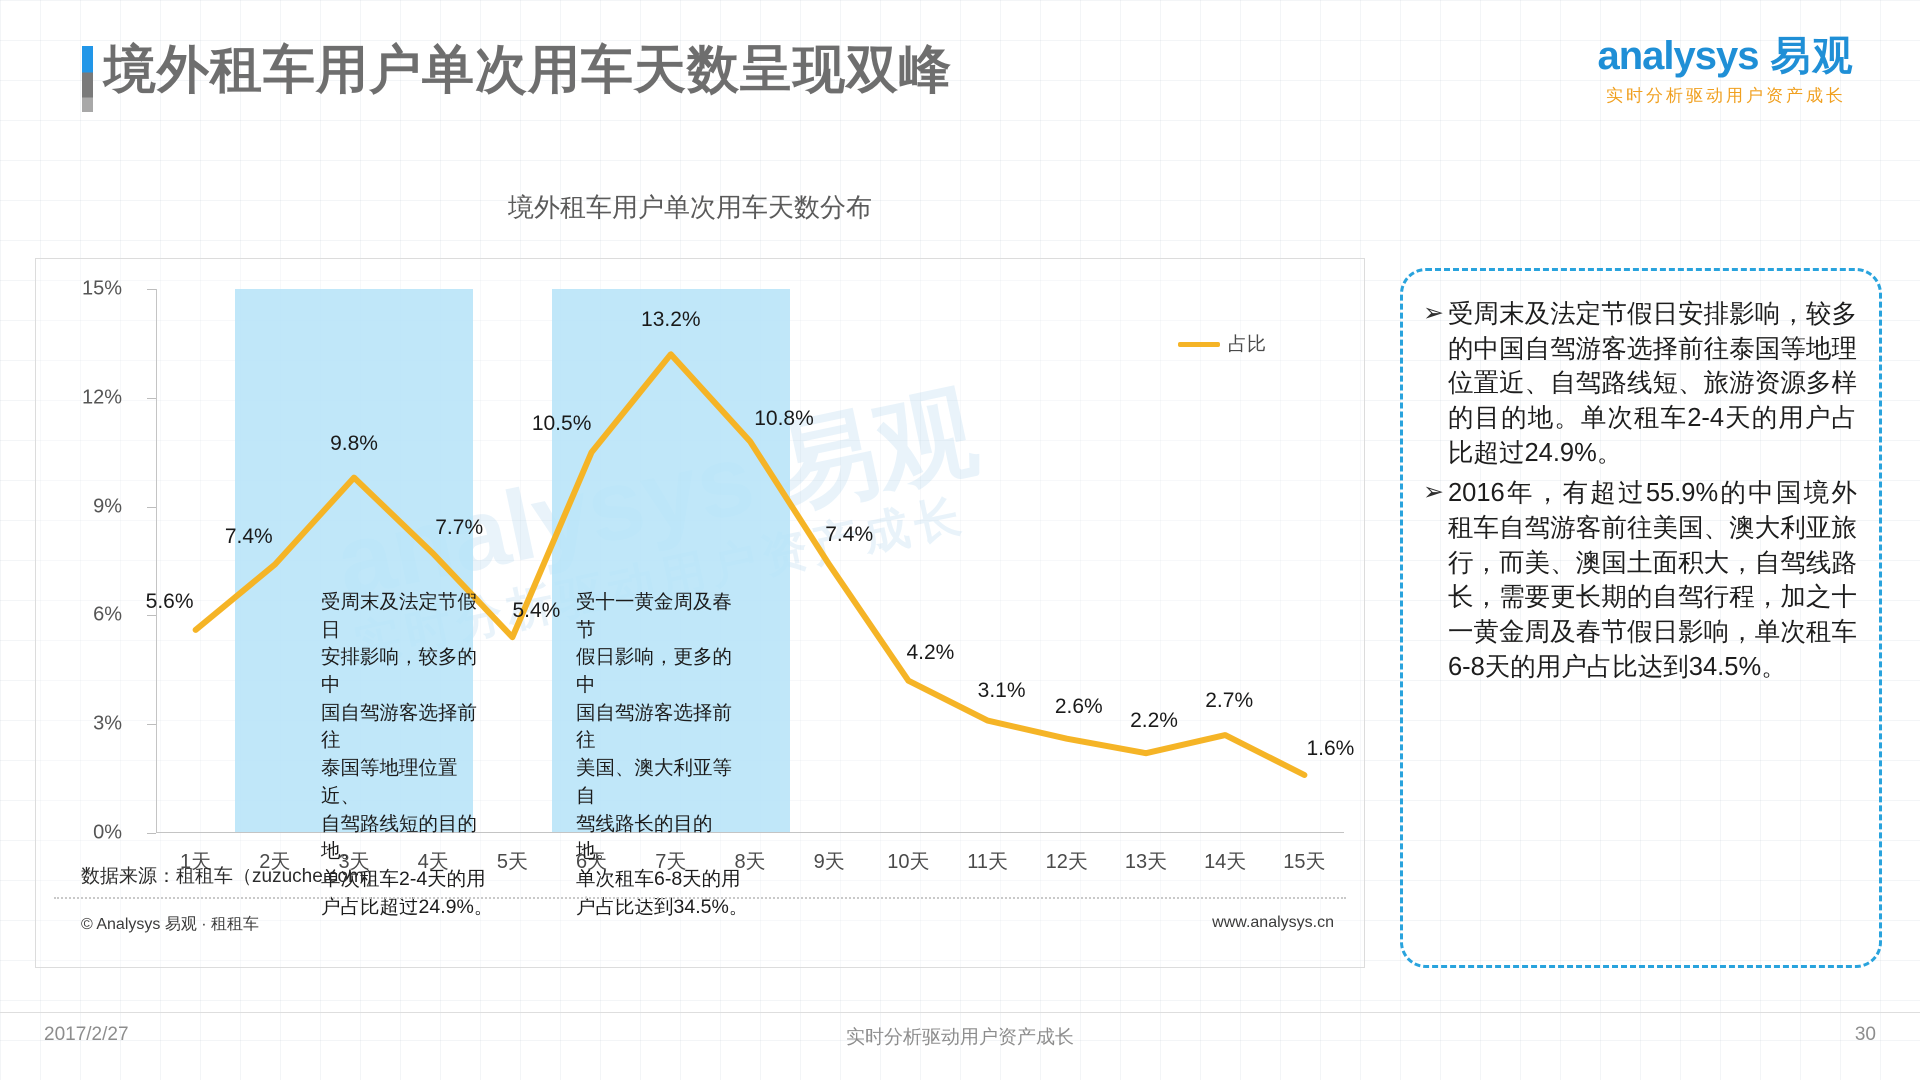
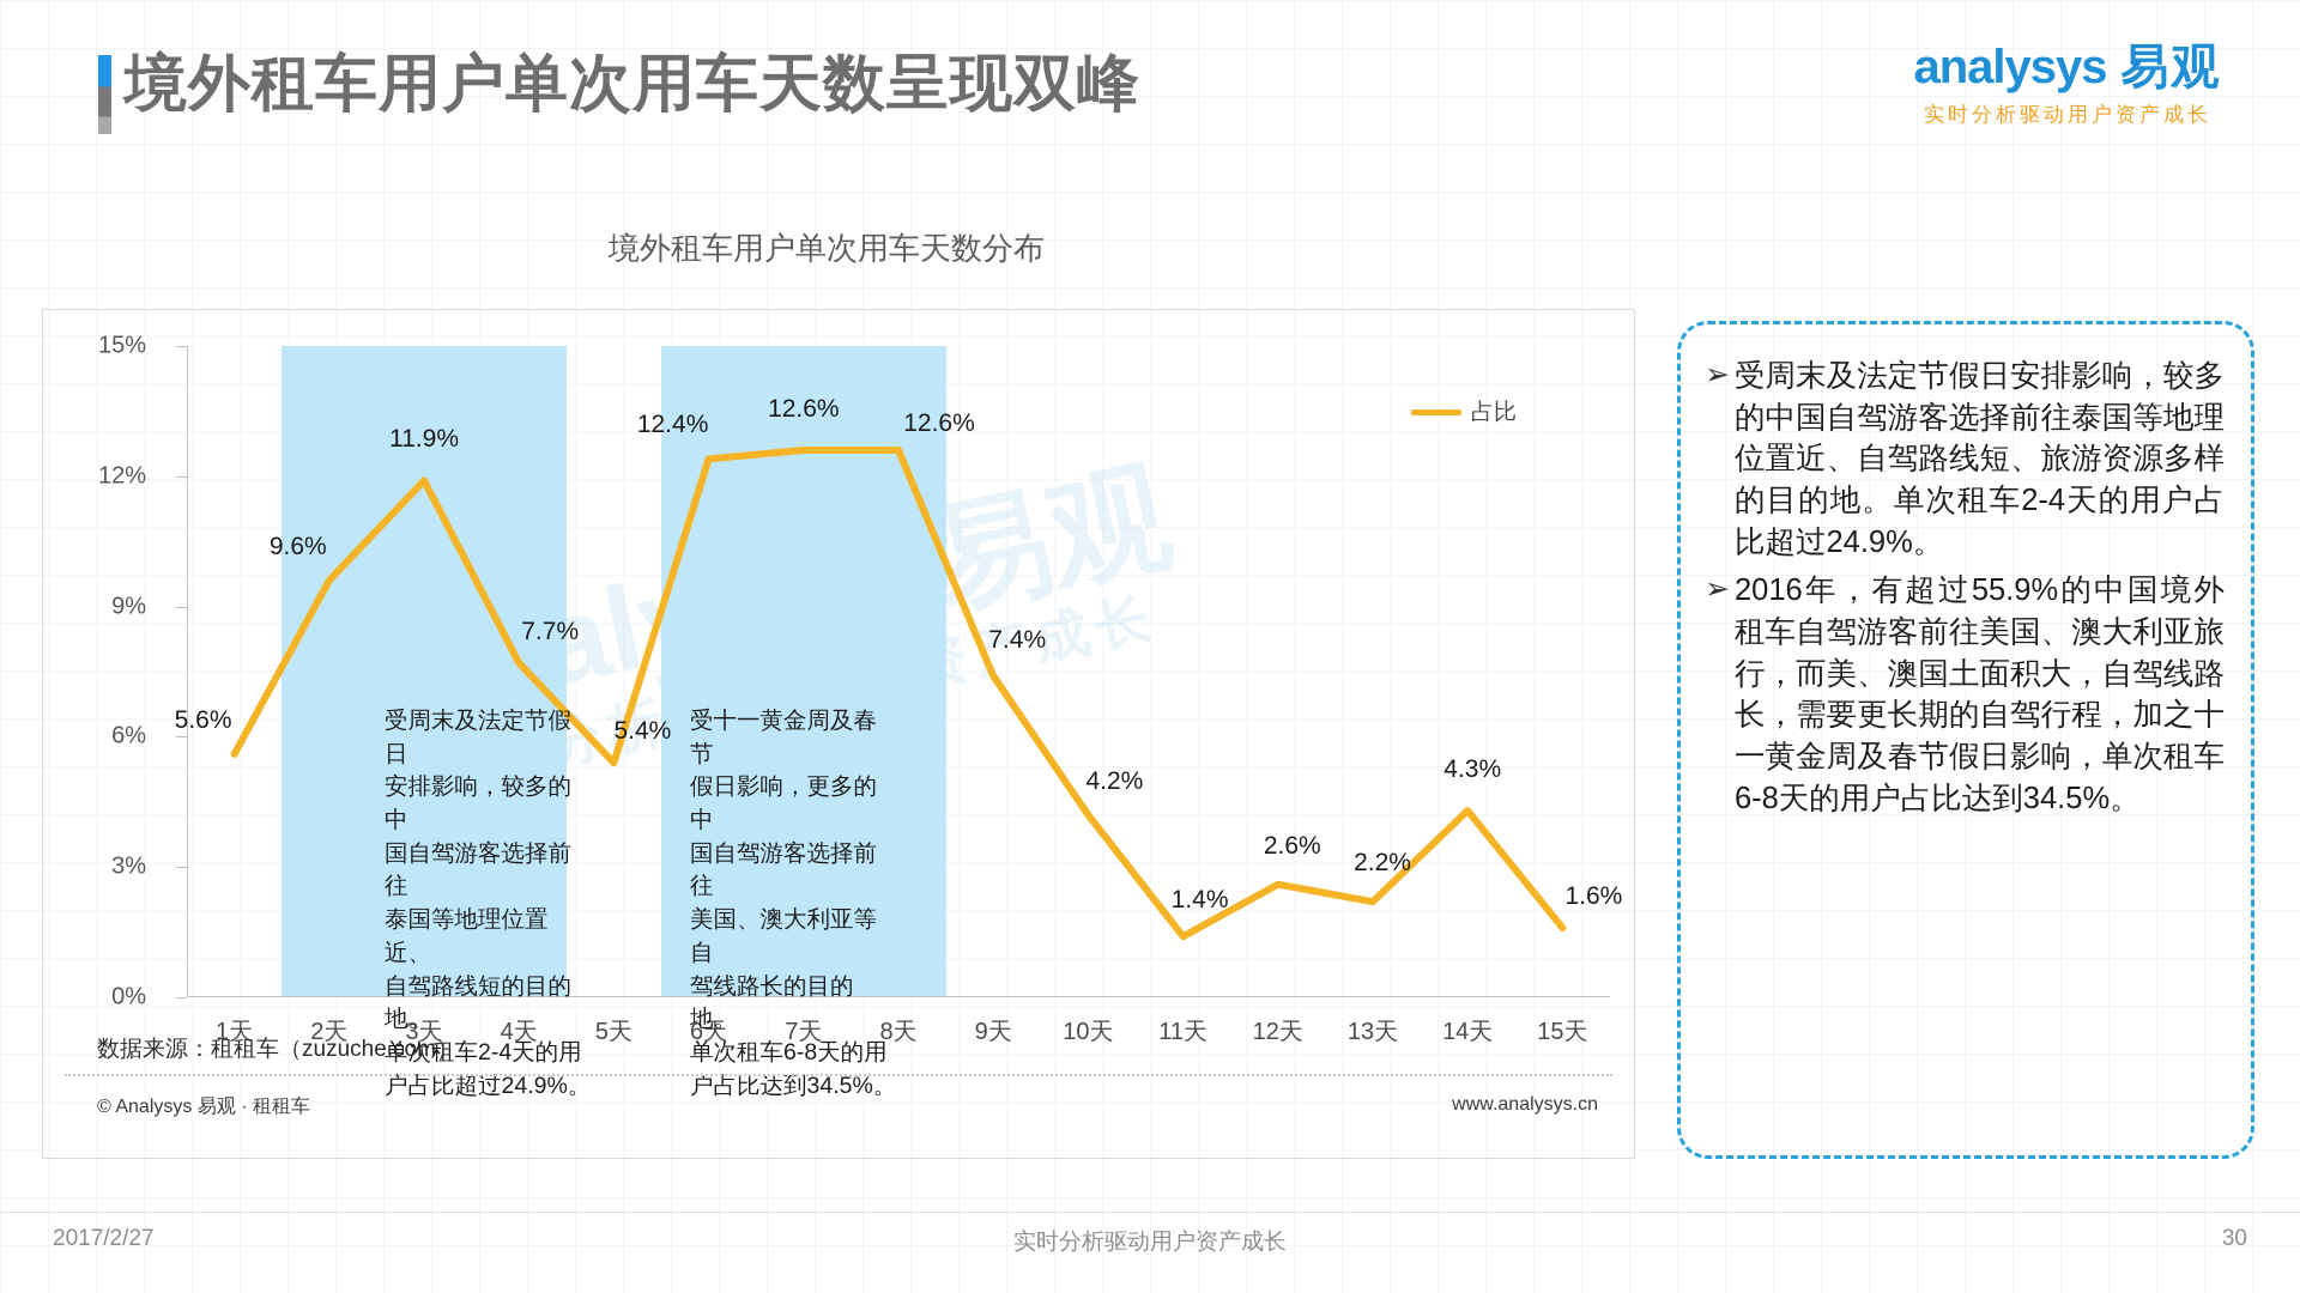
2天: 7.4% -> 9.6%
3天: 9.8% -> 11.9%
6天: 10.5% -> 12.4%
7天: 13.2% -> 12.6%
8天: 10.8% -> 12.6%
11天: 3.1% -> 1.4%
14天: 2.7% -> 4.3%
